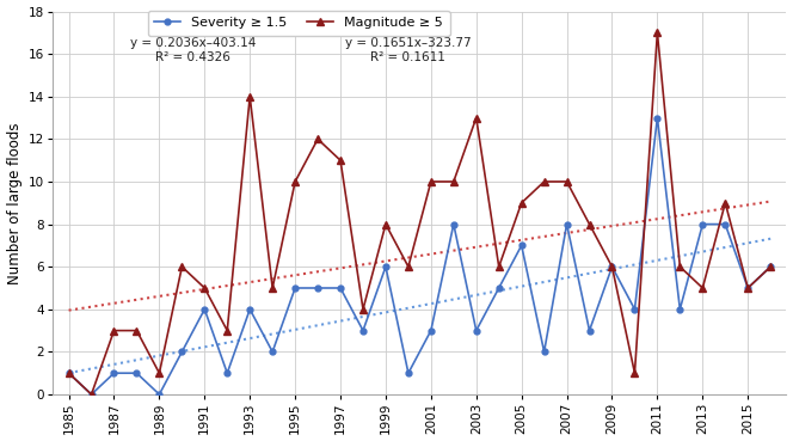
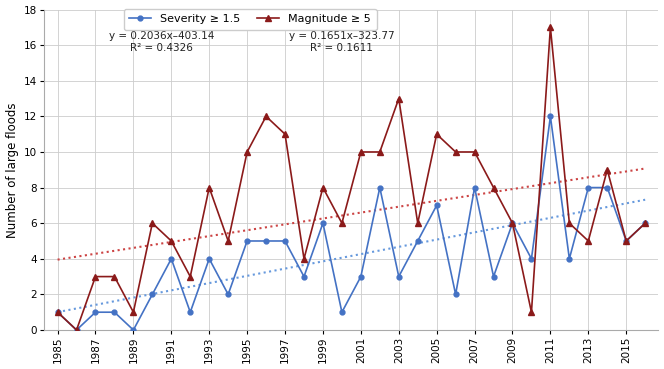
Magnitude ≥ 5/1993: 14 -> 8
Magnitude ≥ 5/2005: 9 -> 11
Severity ≥ 1.5/2011: 13 -> 12
